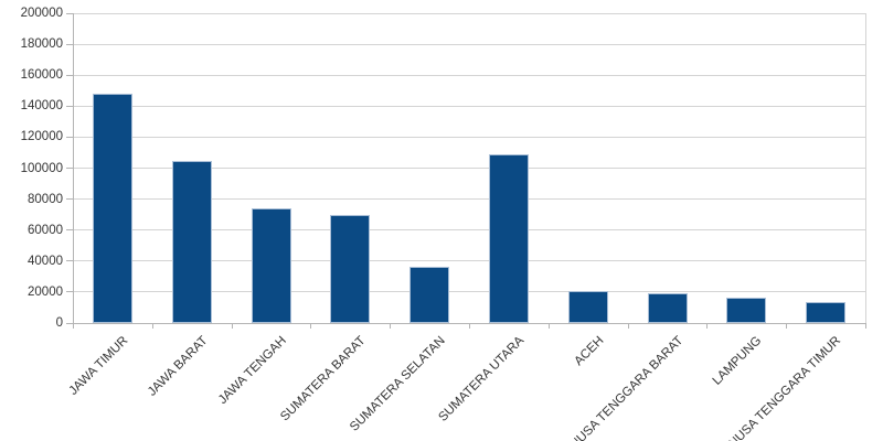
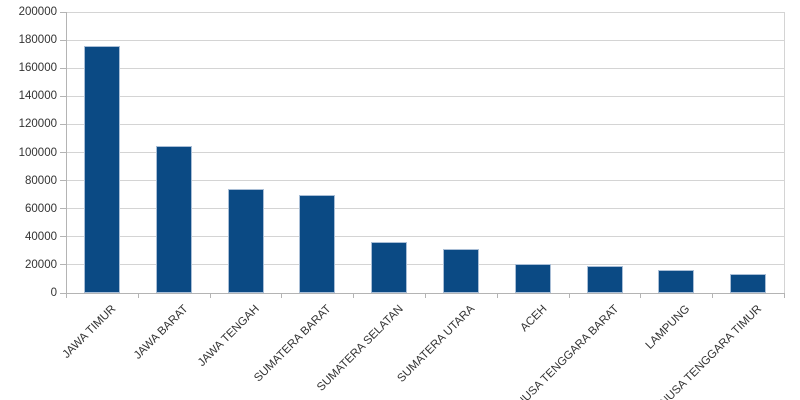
JAWA TIMUR: 148000 -> 176000
SUMATERA UTARA: 109000 -> 32000
